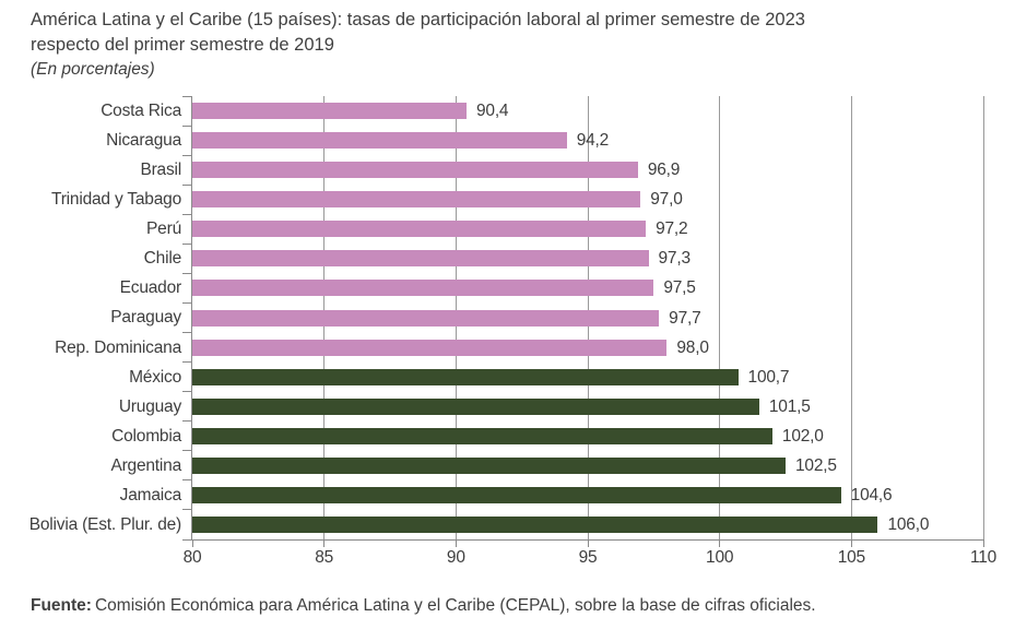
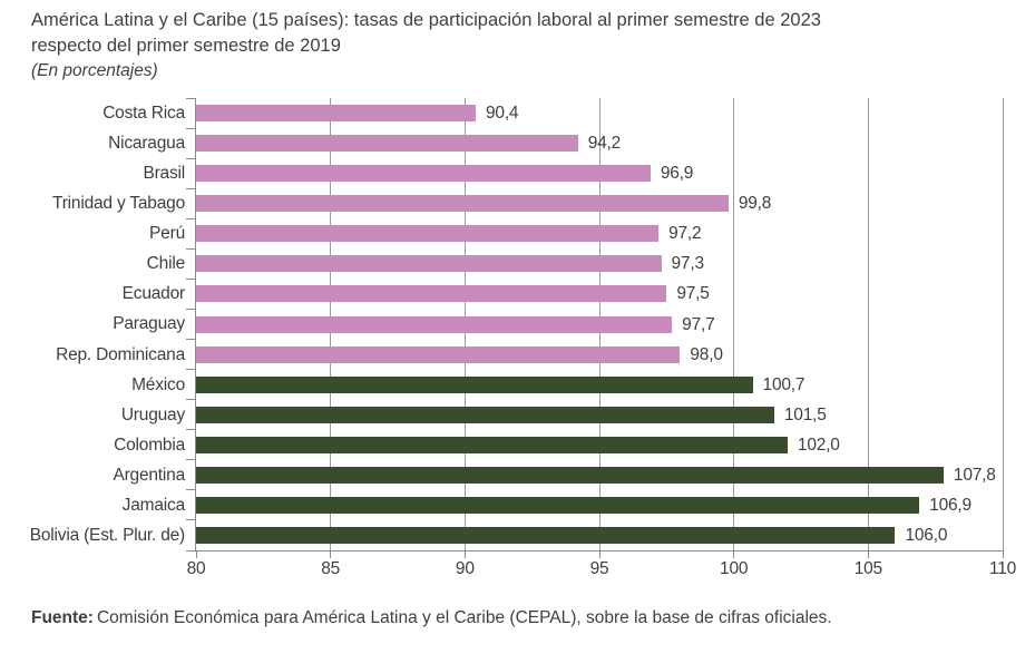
Trinidad y Tabago: 97,0 -> 99,8
Argentina: 102,5 -> 107,8
Jamaica: 104,6 -> 106,9
